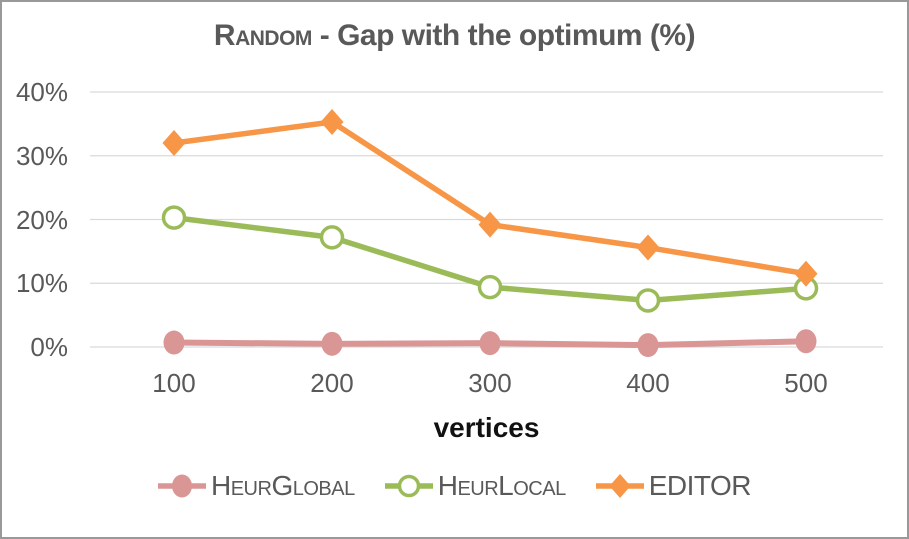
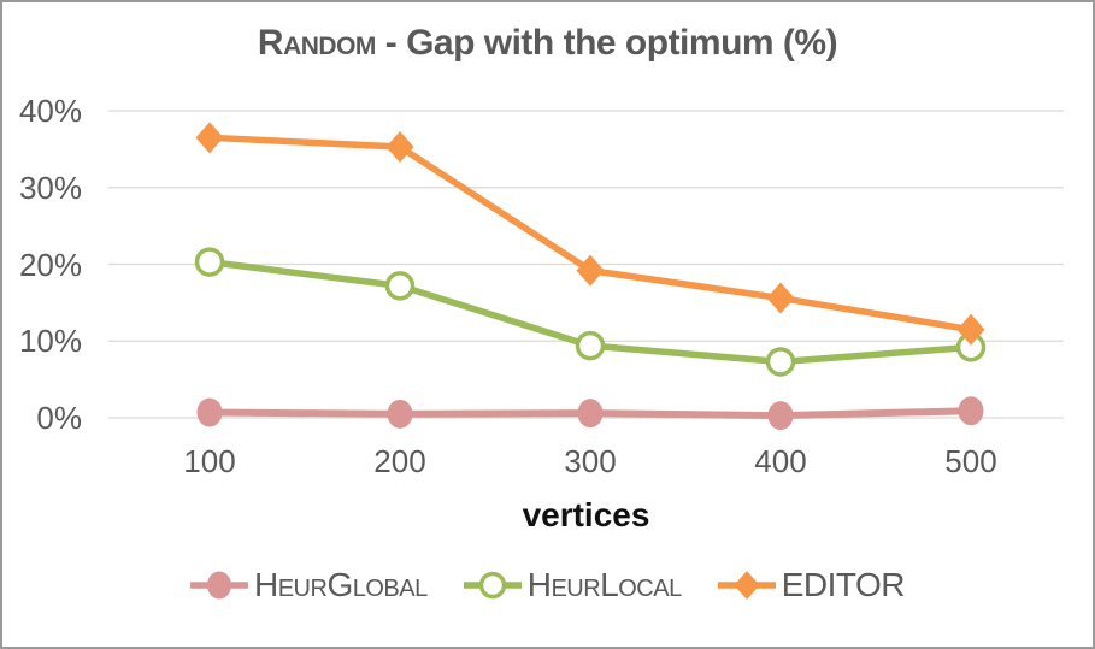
EDITOR/100: 32% -> 36%
